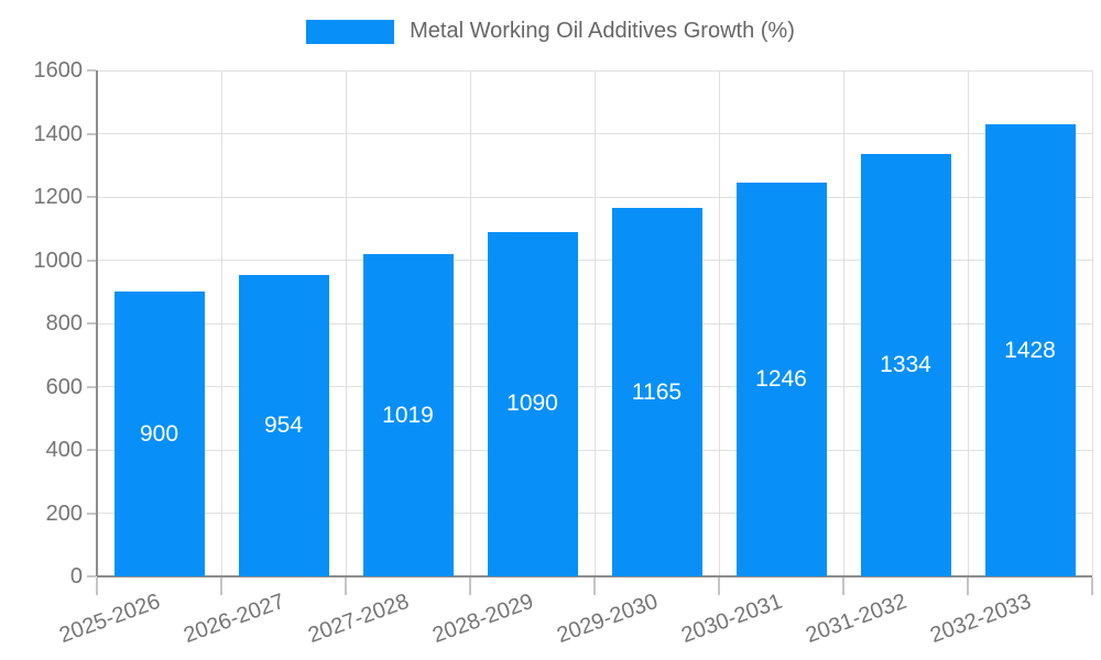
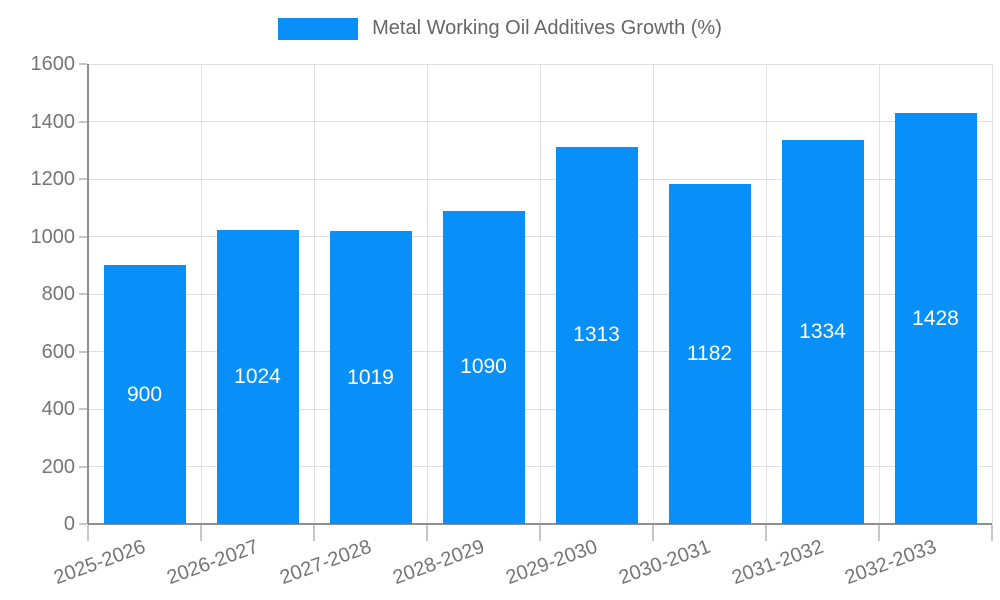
2026-2027: 954 -> 1024
2029-2030: 1165 -> 1313
2030-2031: 1246 -> 1182
